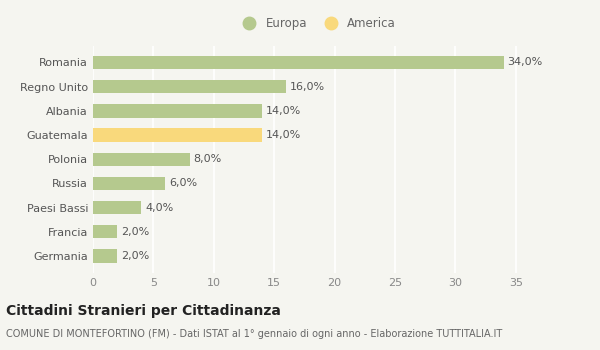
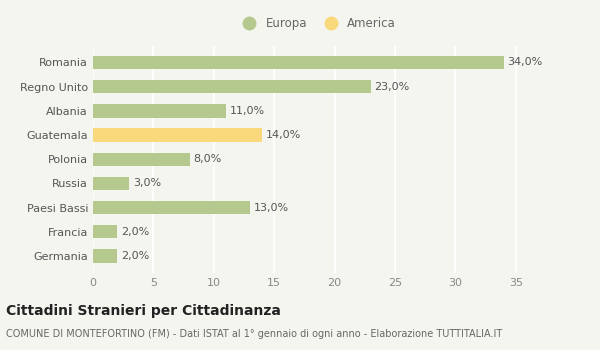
Regno Unito: 16,0% -> 23,0%
Albania: 14,0% -> 11,0%
Russia: 6,0% -> 3,0%
Paesi Bassi: 4,0% -> 13,0%
